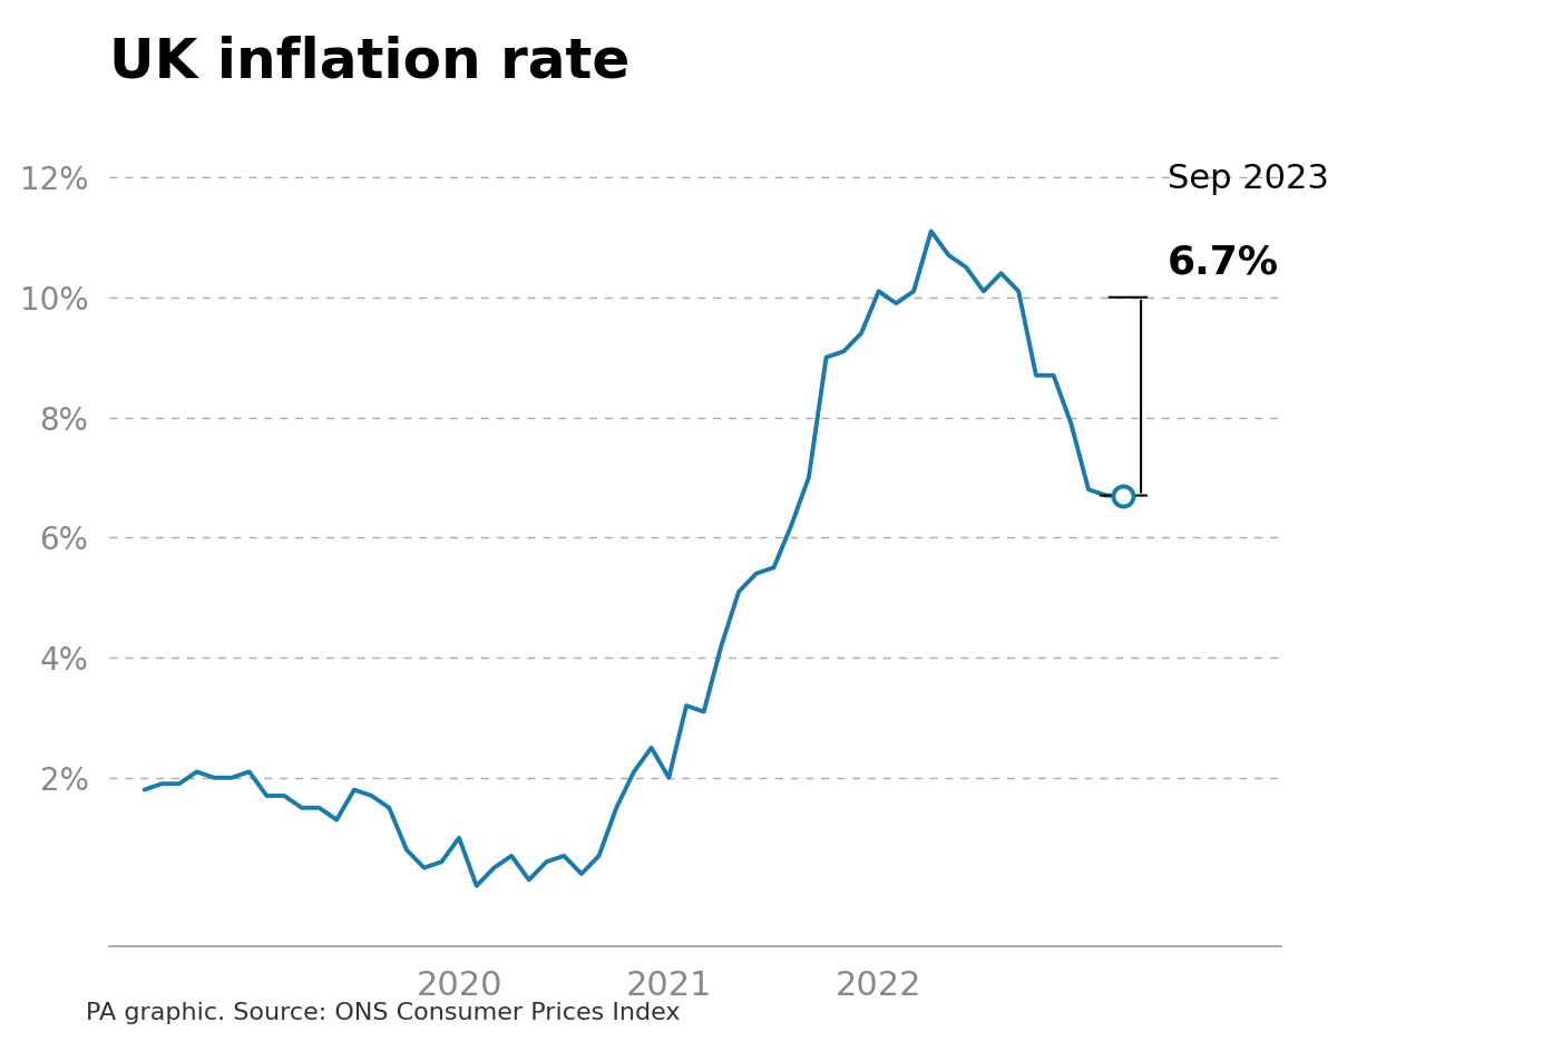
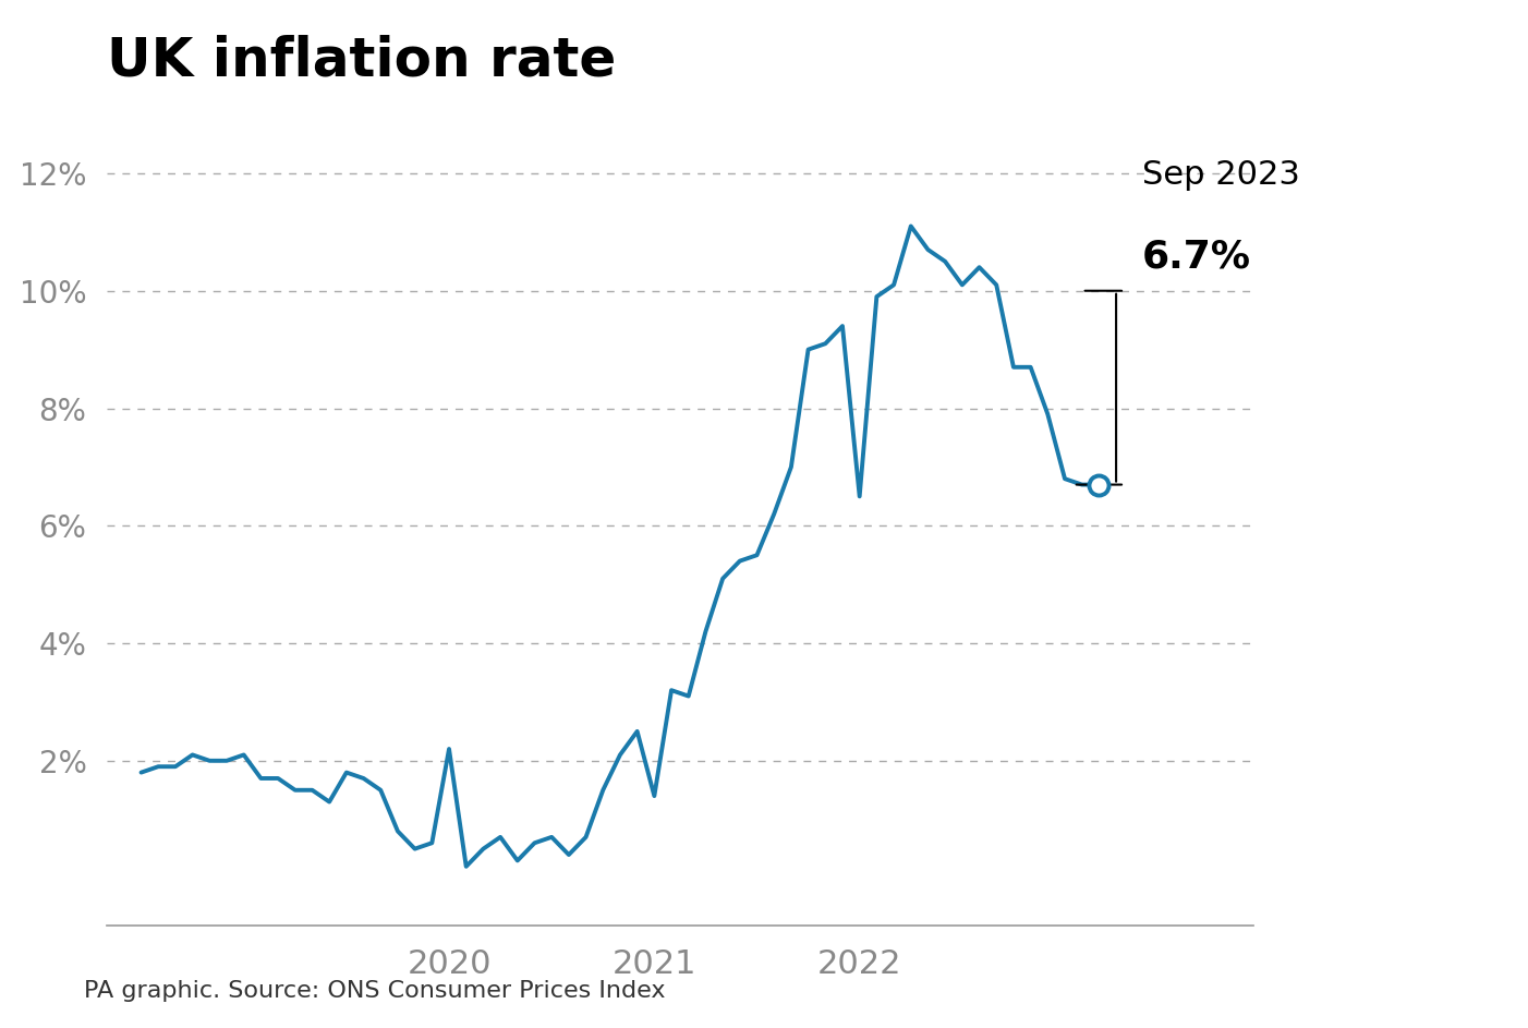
2020: 1.0% -> 2.2%
2021: 2.0% -> 1.4%
2022: 10.1% -> 6.5%
